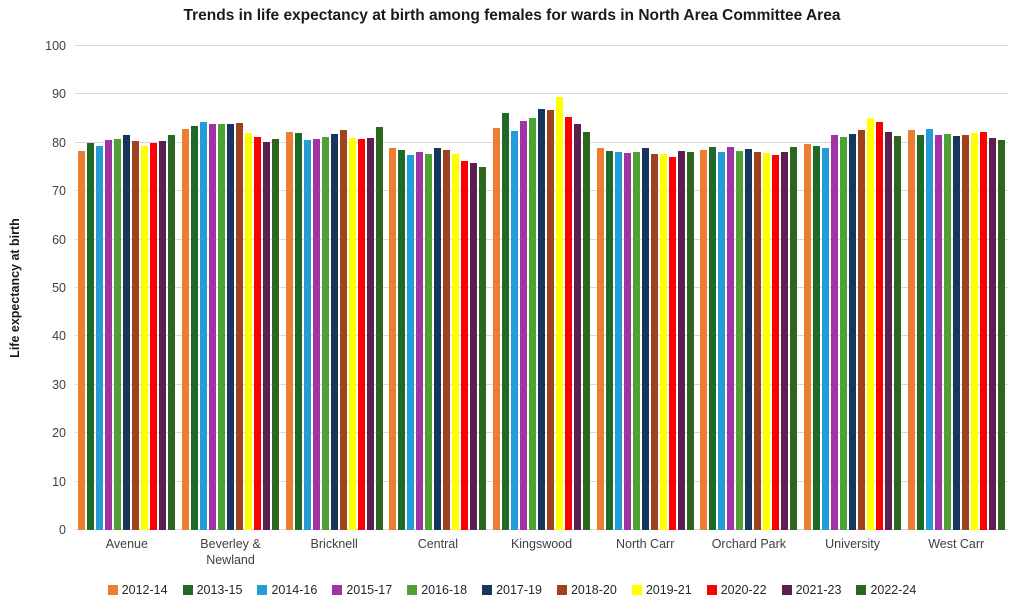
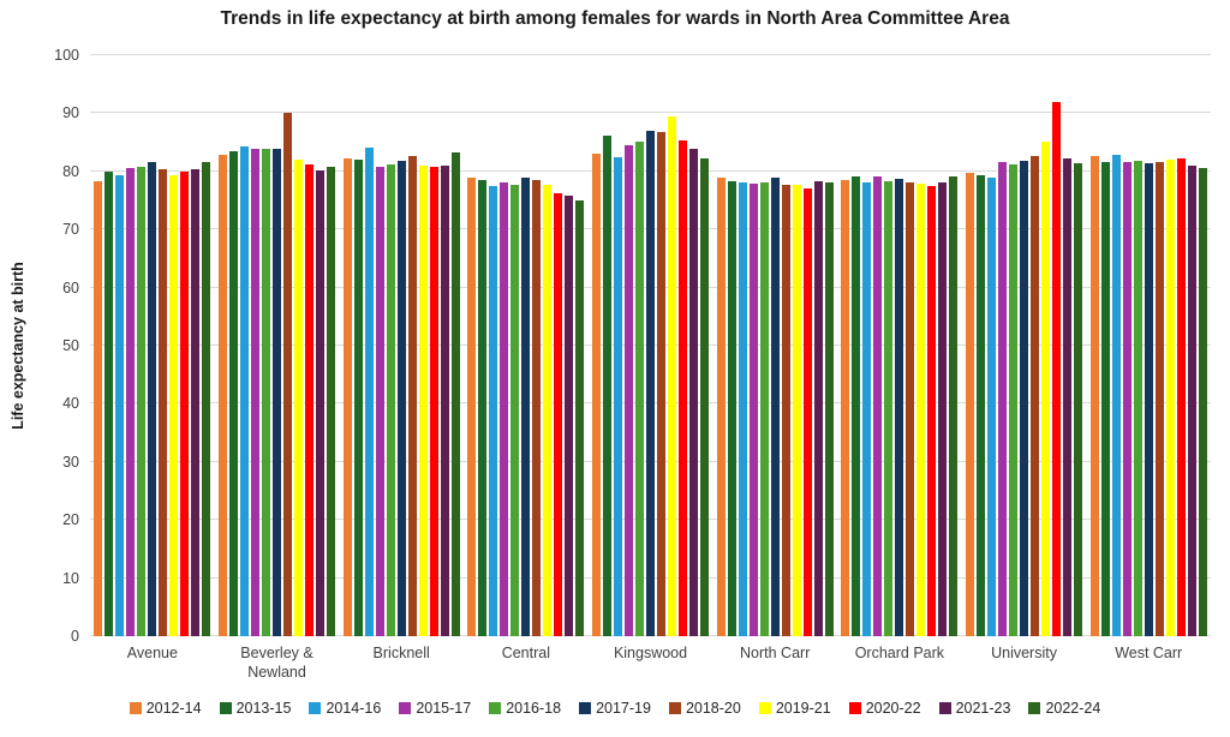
2018-20/Beverley & Newland: 84 -> 90
2014-16/Bricknell: 81 -> 84
2020-22/University: 84 -> 92
